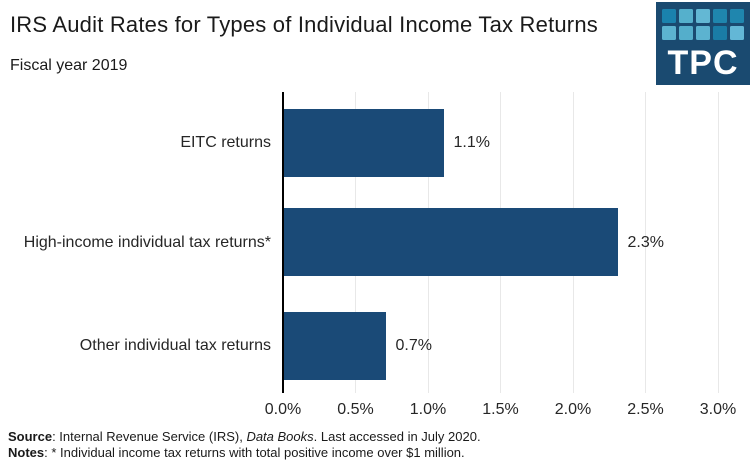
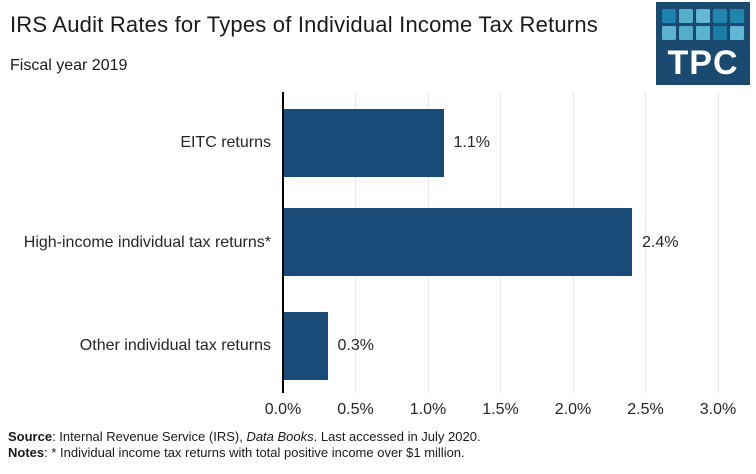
High-income individual tax returns*: 2.3% -> 2.4%
Other individual tax returns: 0.7% -> 0.3%
